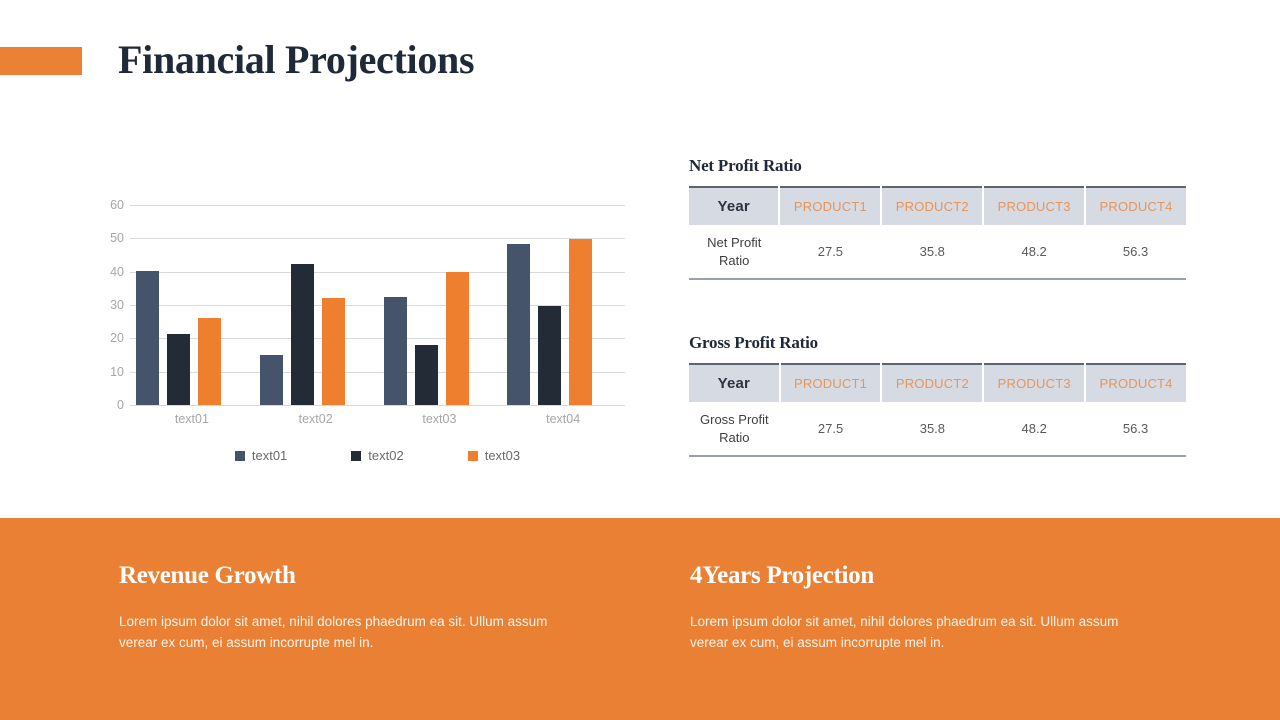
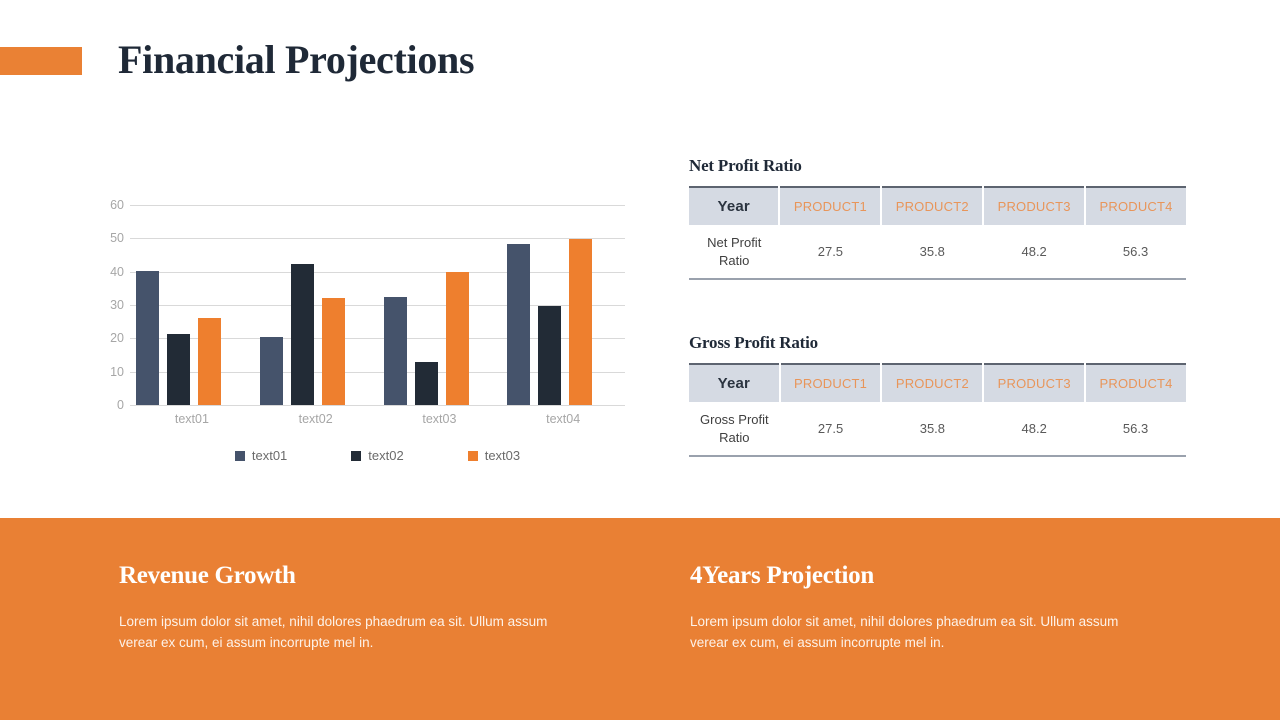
text01/text02: 15 -> 20
text02/text03: 18 -> 13
